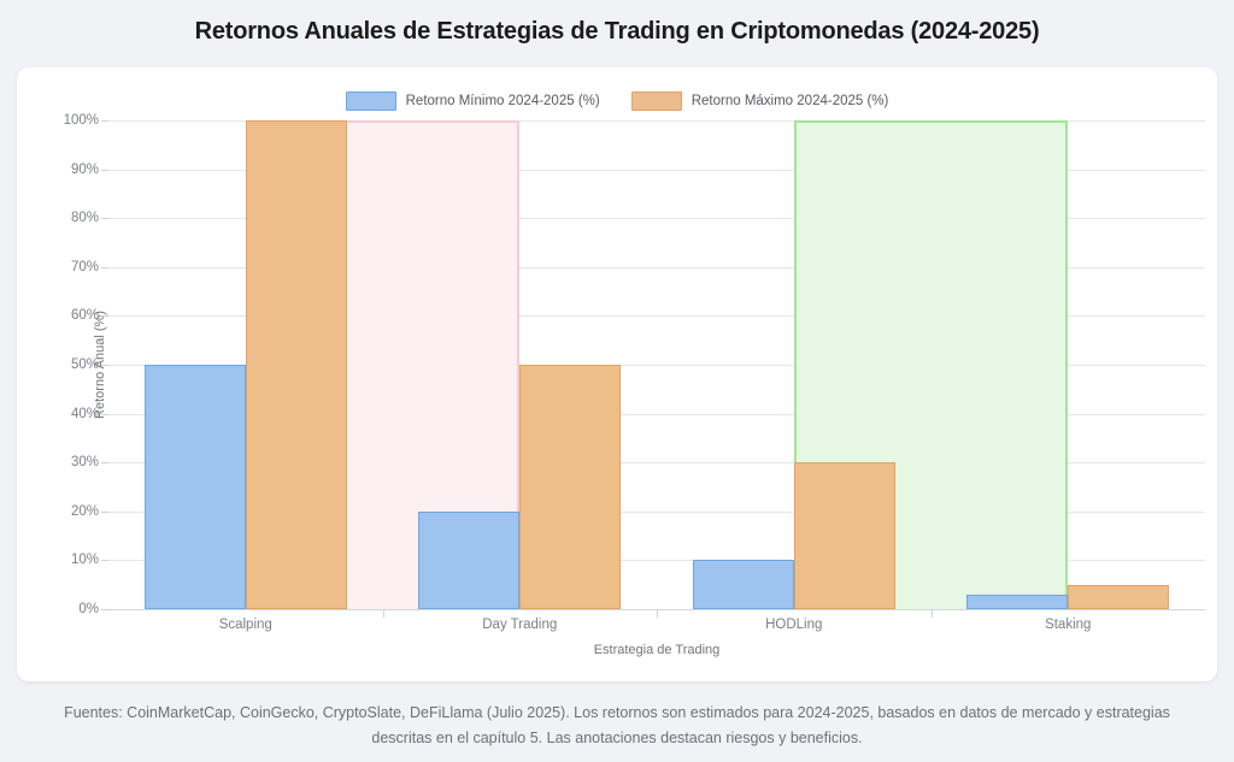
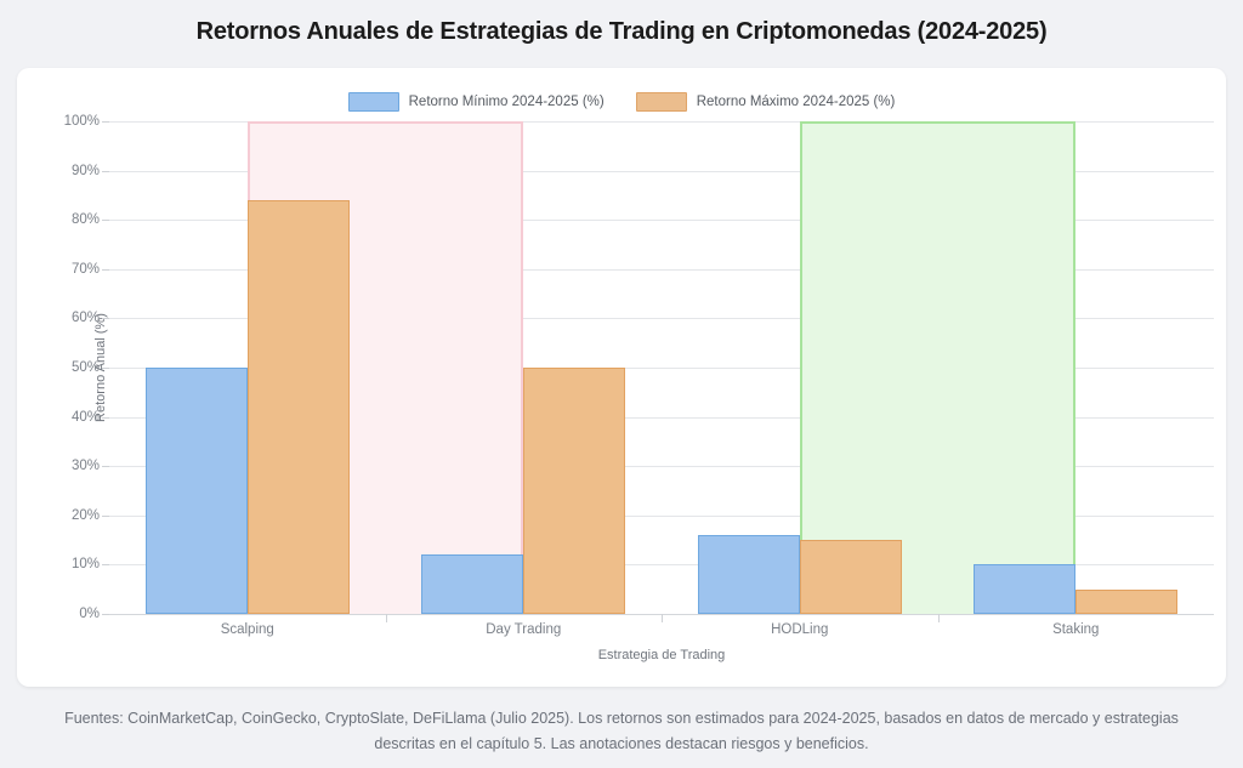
Retorno Máximo 2024-2025 (%)/Scalping: 100% -> 84%
Retorno Mínimo 2024-2025 (%)/Day Trading: 20% -> 12%
Retorno Mínimo 2024-2025 (%)/HODLing: 10% -> 16%
Retorno Máximo 2024-2025 (%)/HODLing: 30% -> 15%
Retorno Mínimo 2024-2025 (%)/Staking: 3% -> 10%
